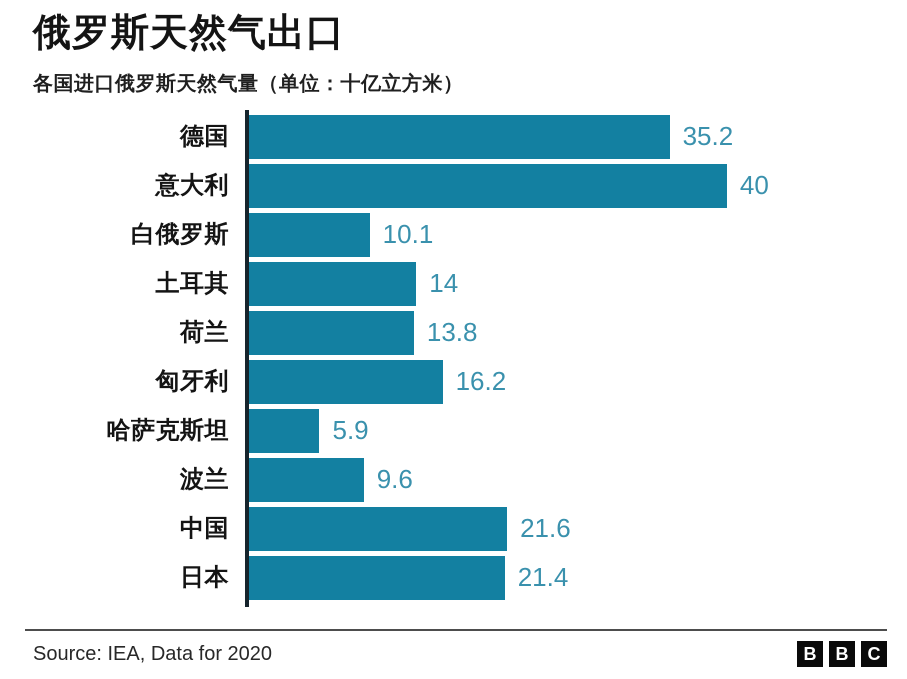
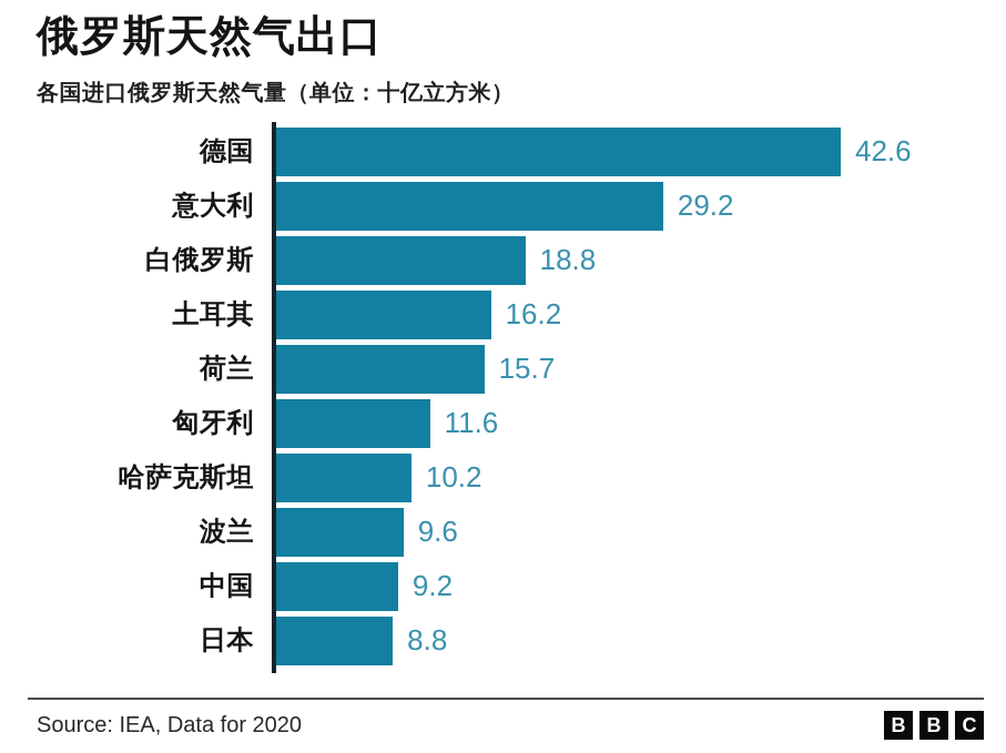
德国: 35.2 -> 42.6
意大利: 40 -> 29.2
白俄罗斯: 10.1 -> 18.8
土耳其: 14 -> 16.2
荷兰: 13.8 -> 15.7
匈牙利: 16.2 -> 11.6
哈萨克斯坦: 5.9 -> 10.2
中国: 21.6 -> 9.2
日本: 21.4 -> 8.8
